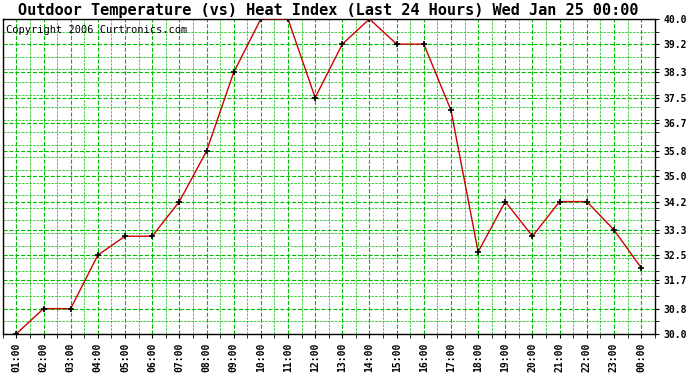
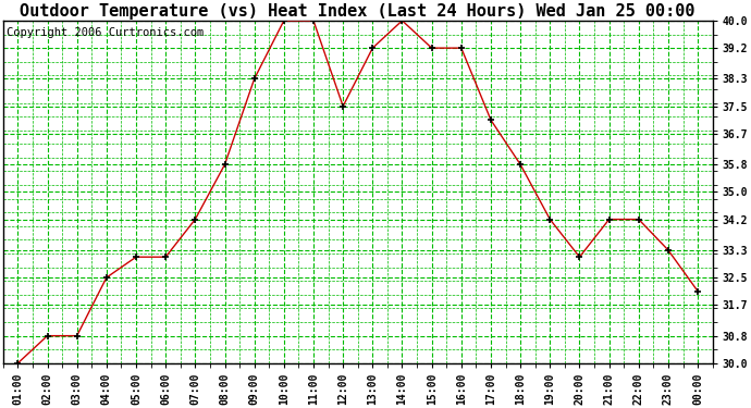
18:00: 32.6 -> 35.8
